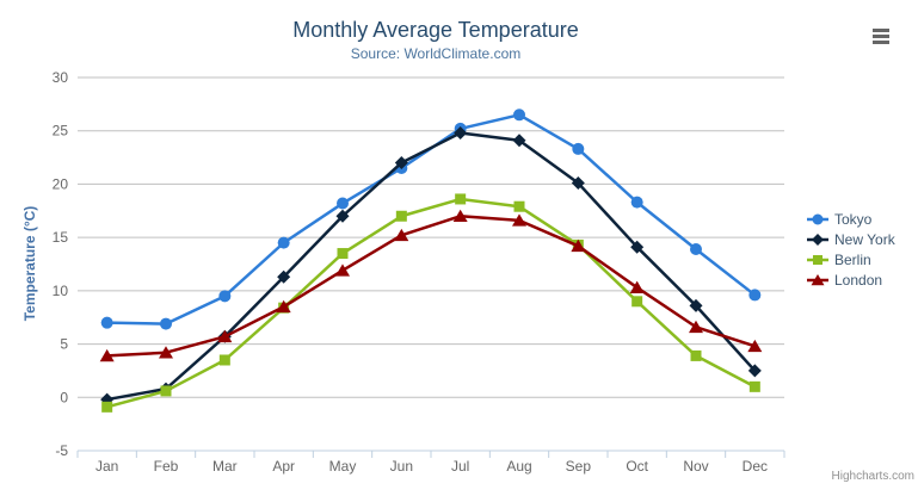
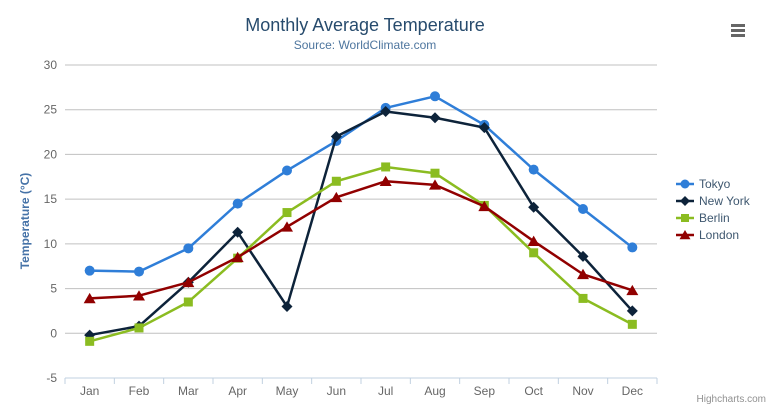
New York/May: 17 -> 3
New York/Sep: 20 -> 23
